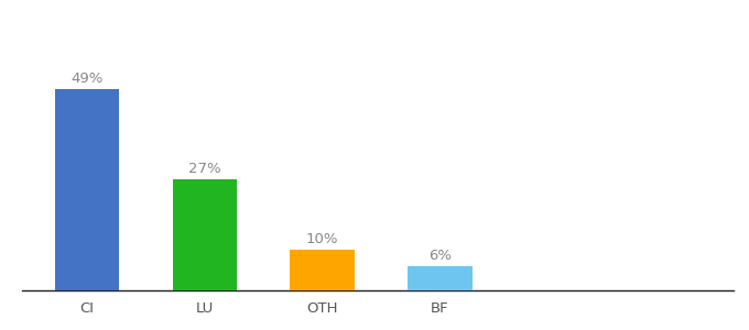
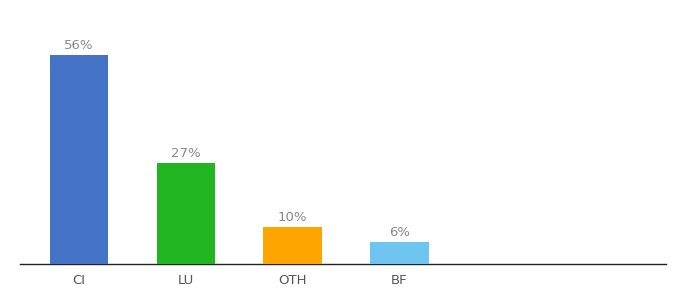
CI: 49% -> 56%
